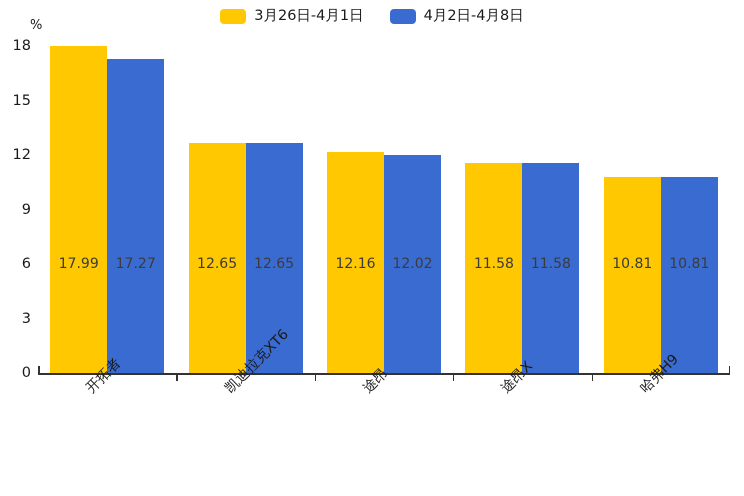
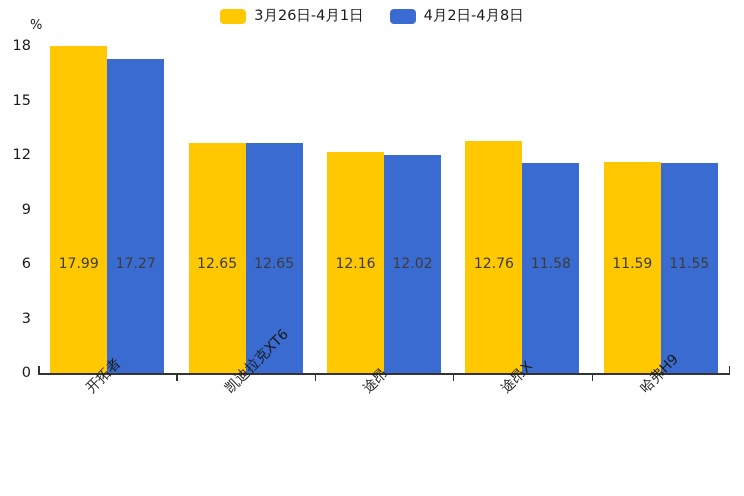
3月26日-4月1日/途昂X: 11.58 -> 12.76
3月26日-4月1日/哈弗H9: 10.81 -> 11.59
4月2日-4月8日/哈弗H9: 10.81 -> 11.55
